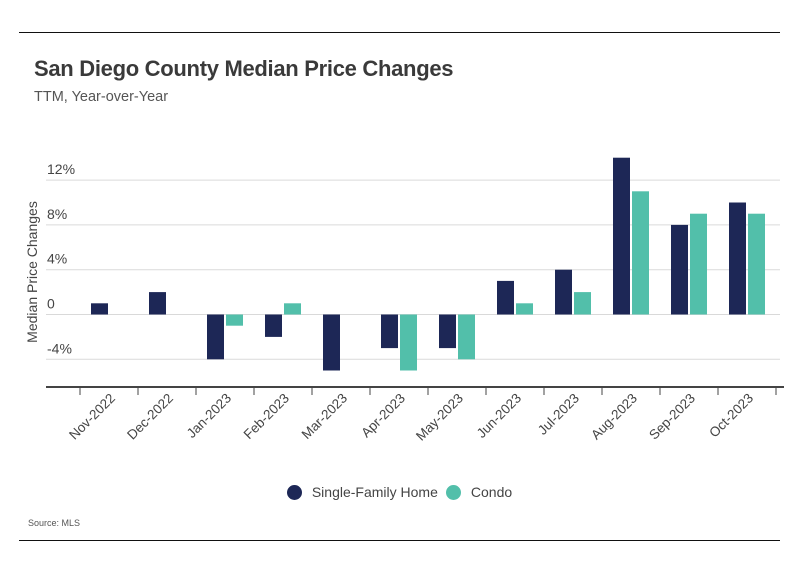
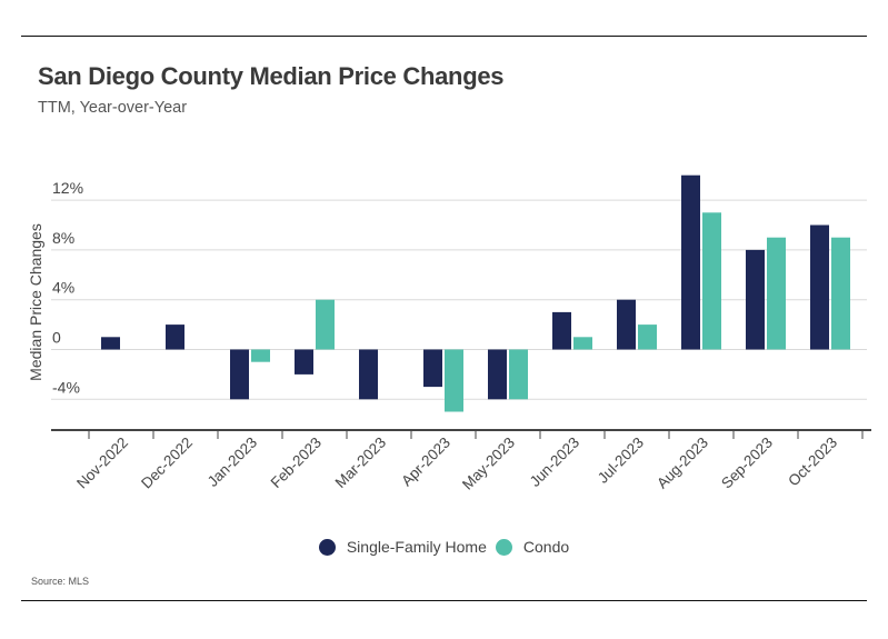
Condo/Feb-2023: 1% -> 4%
Single-Family Home/Mar-2023: -5% -> -4%
Single-Family Home/May-2023: -3% -> -4%
